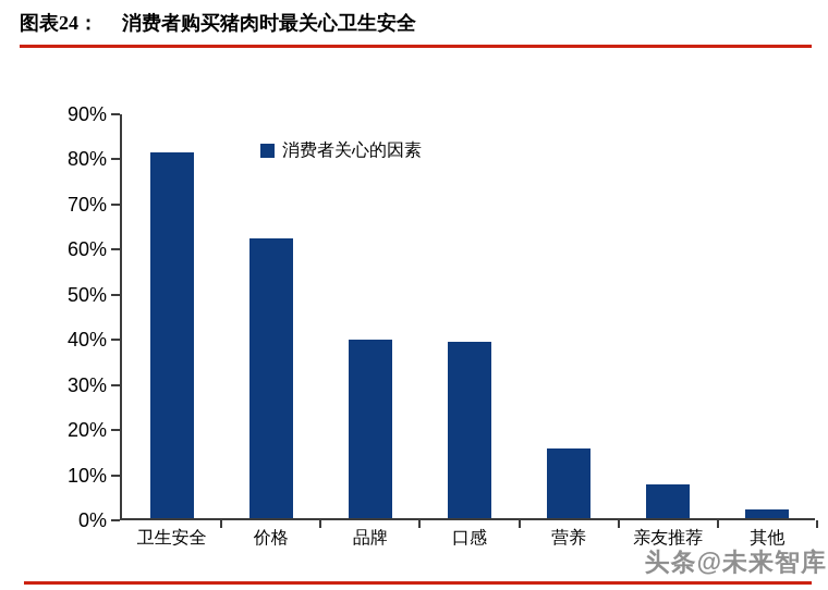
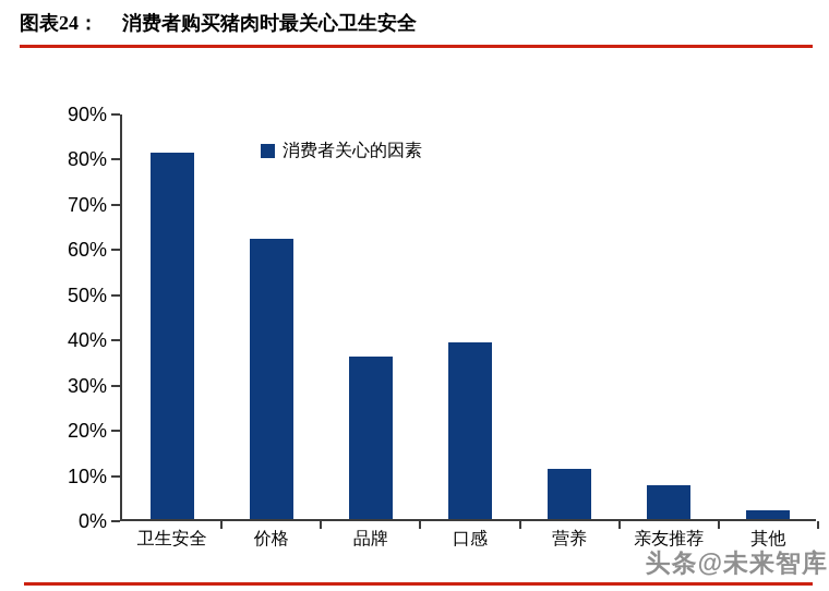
品牌: 40% -> 36%
营养: 16% -> 11%
